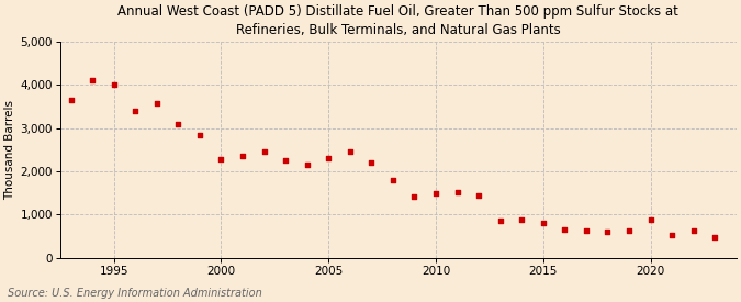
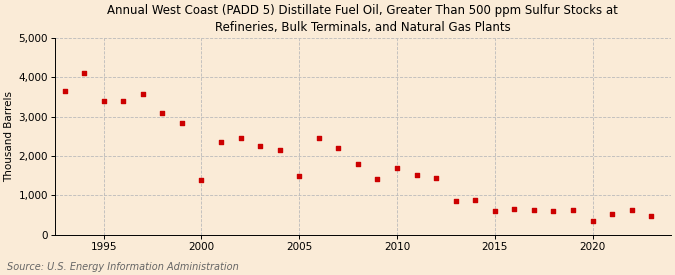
1995: 4,000 -> 3,400
2000: 2,280 -> 1,400
2005: 2,300 -> 1,500
2010: 1,480 -> 1,700
2015: 800 -> 600
2020: 870 -> 350
